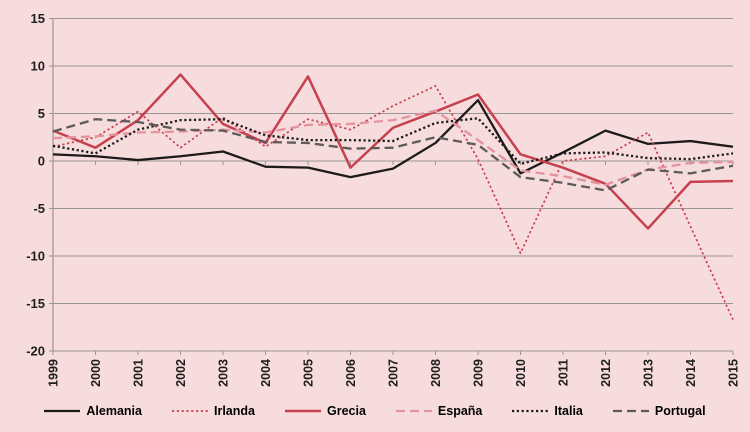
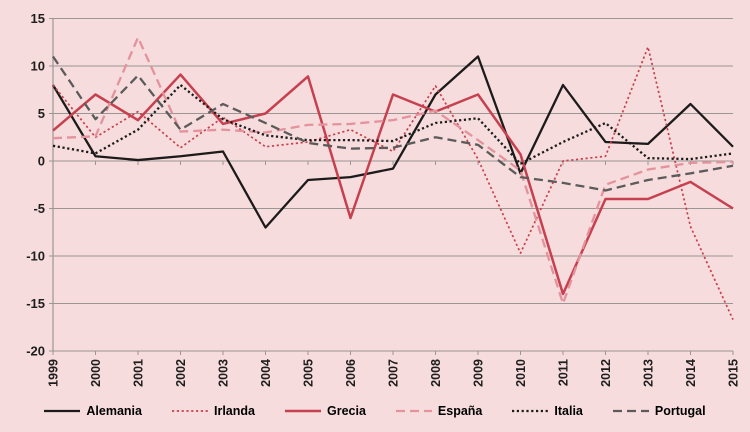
Alemania/1999: 1 -> 8
Irlanda/1999: 2 -> 8
Portugal/1999: 3 -> 11
Grecia/2000: 1 -> 7
España/2001: 3 -> 13
Portugal/2001: 4 -> 9
Italia/2002: 4 -> 8
Portugal/2003: 3 -> 6
Alemania/2004: -1 -> -7
Grecia/2004: 2 -> 5
Portugal/2004: 2 -> 4
Alemania/2005: -1 -> -2
Irlanda/2005: 4 -> 2
Grecia/2006: -1 -> -6
Irlanda/2007: 6 -> 1
Grecia/2007: 4 -> 7
Alemania/2008: 2 -> 7
Alemania/2009: 6 -> 11
Alemania/2011: 1 -> 8
Grecia/2011: -1 -> -14
España/2011: -2 -> -15
Italia/2011: 1 -> 2
Alemania/2012: 3 -> 2
Grecia/2012: -2 -> -4
Italia/2012: 1 -> 4
Irlanda/2013: 3 -> 12
Grecia/2013: -7 -> -4
Portugal/2013: -1 -> -2
Alemania/2014: 2 -> 6
Grecia/2015: -2 -> -5
